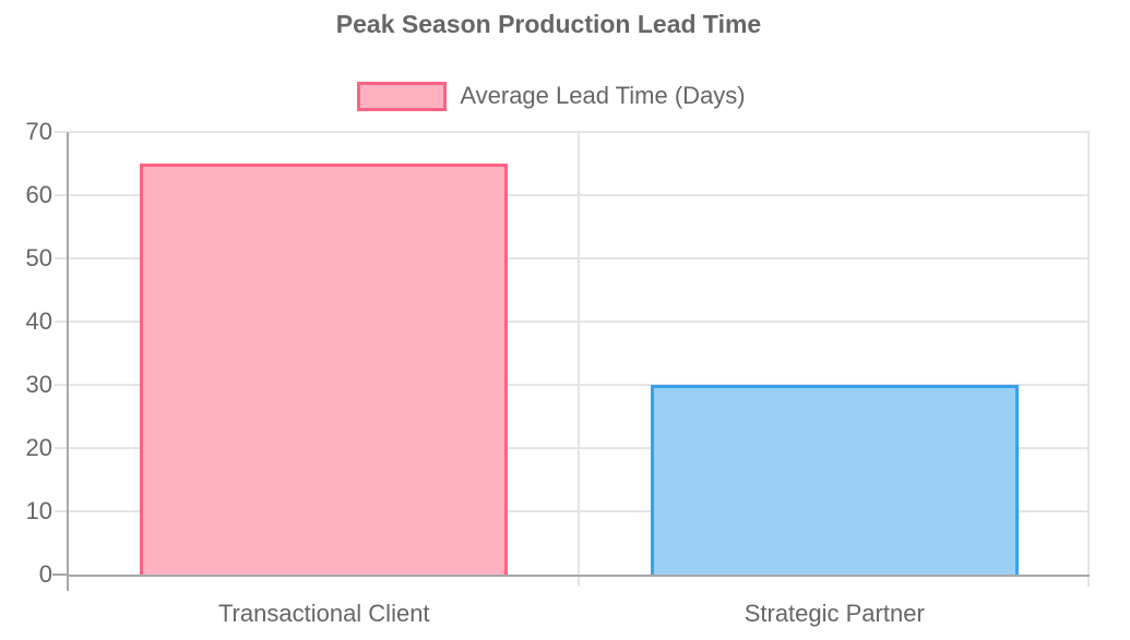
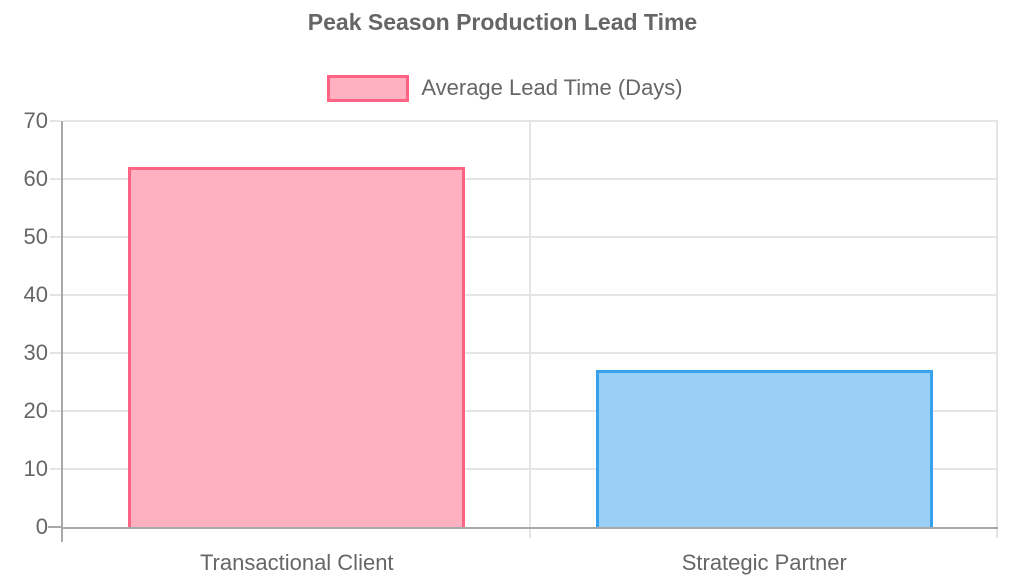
Transactional Client: 65 -> 62
Strategic Partner: 30 -> 27
